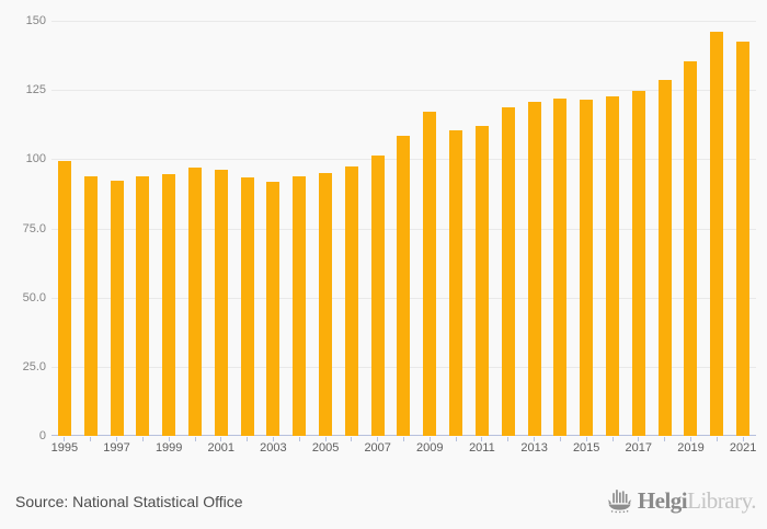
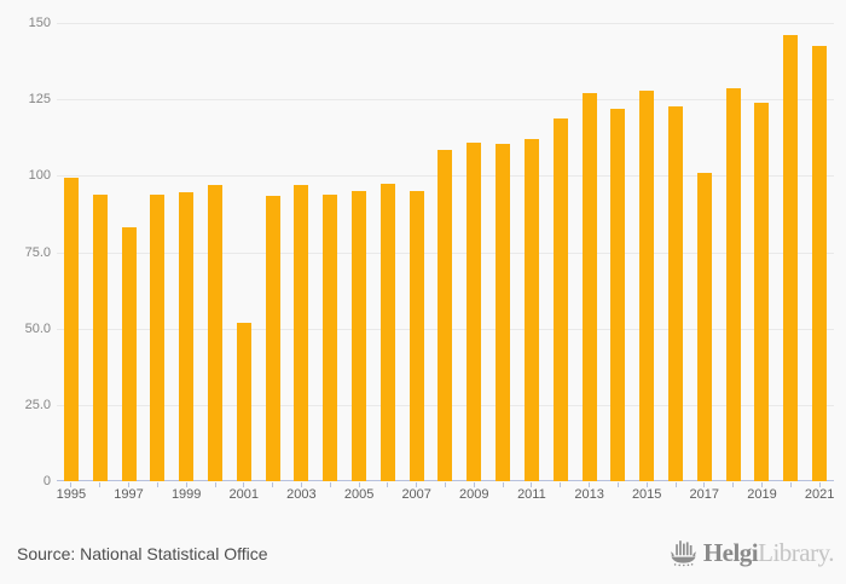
1997: 92 -> 83
2001: 96 -> 52
2003: 92 -> 97
2007: 101 -> 95
2009: 117 -> 111
2013: 121 -> 127
2015: 121 -> 128
2017: 124 -> 101
2019: 135 -> 124
